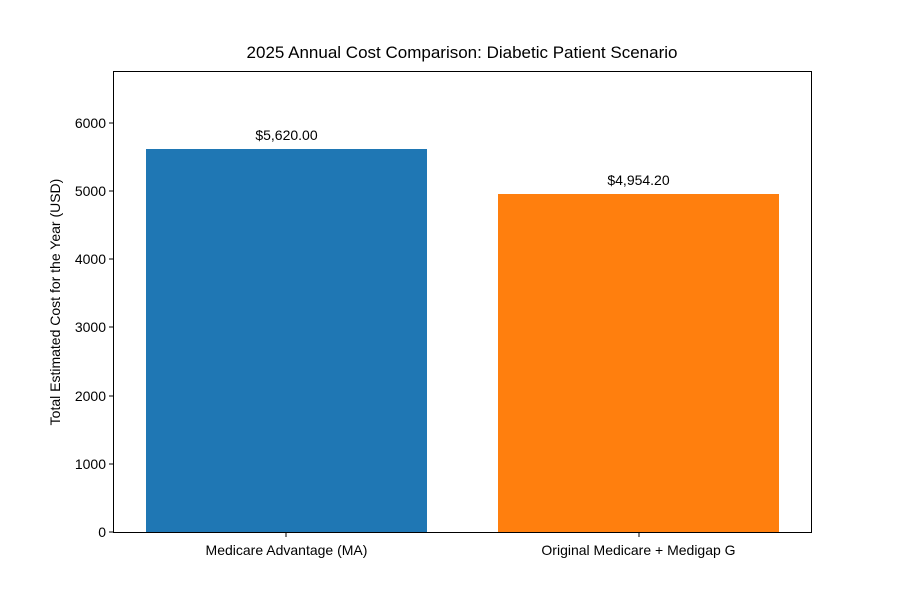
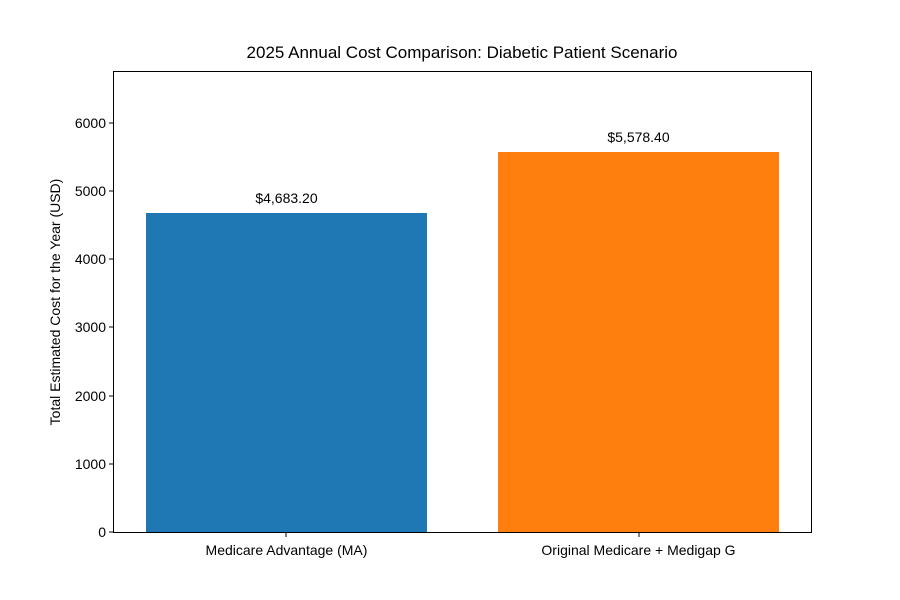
Medicare Advantage (MA): $5,620.00 -> $4,683.20
Original Medicare + Medigap G: $4,954.20 -> $5,578.40
